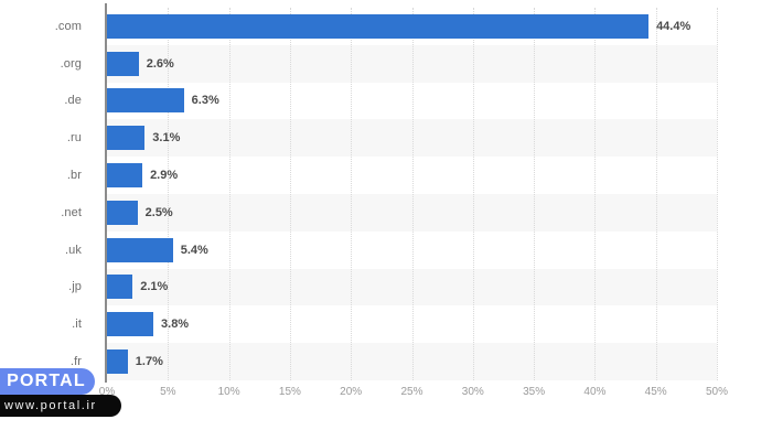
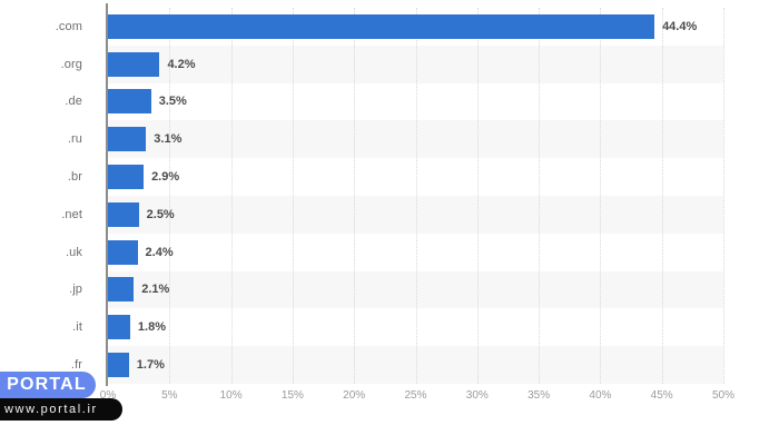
.org: 2.6% -> 4.2%
.de: 6.3% -> 3.5%
.uk: 5.4% -> 2.4%
.it: 3.8% -> 1.8%
